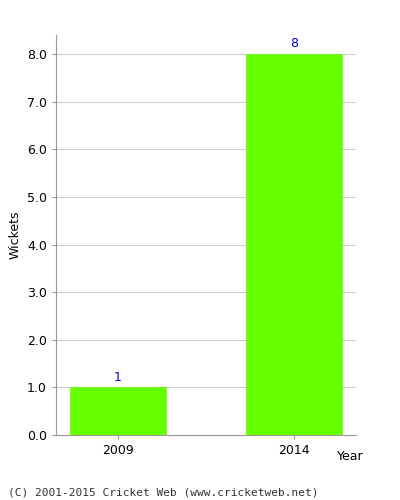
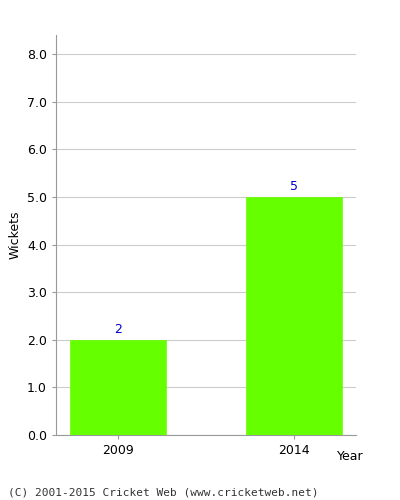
2009: 1 -> 2
2014: 8 -> 5
